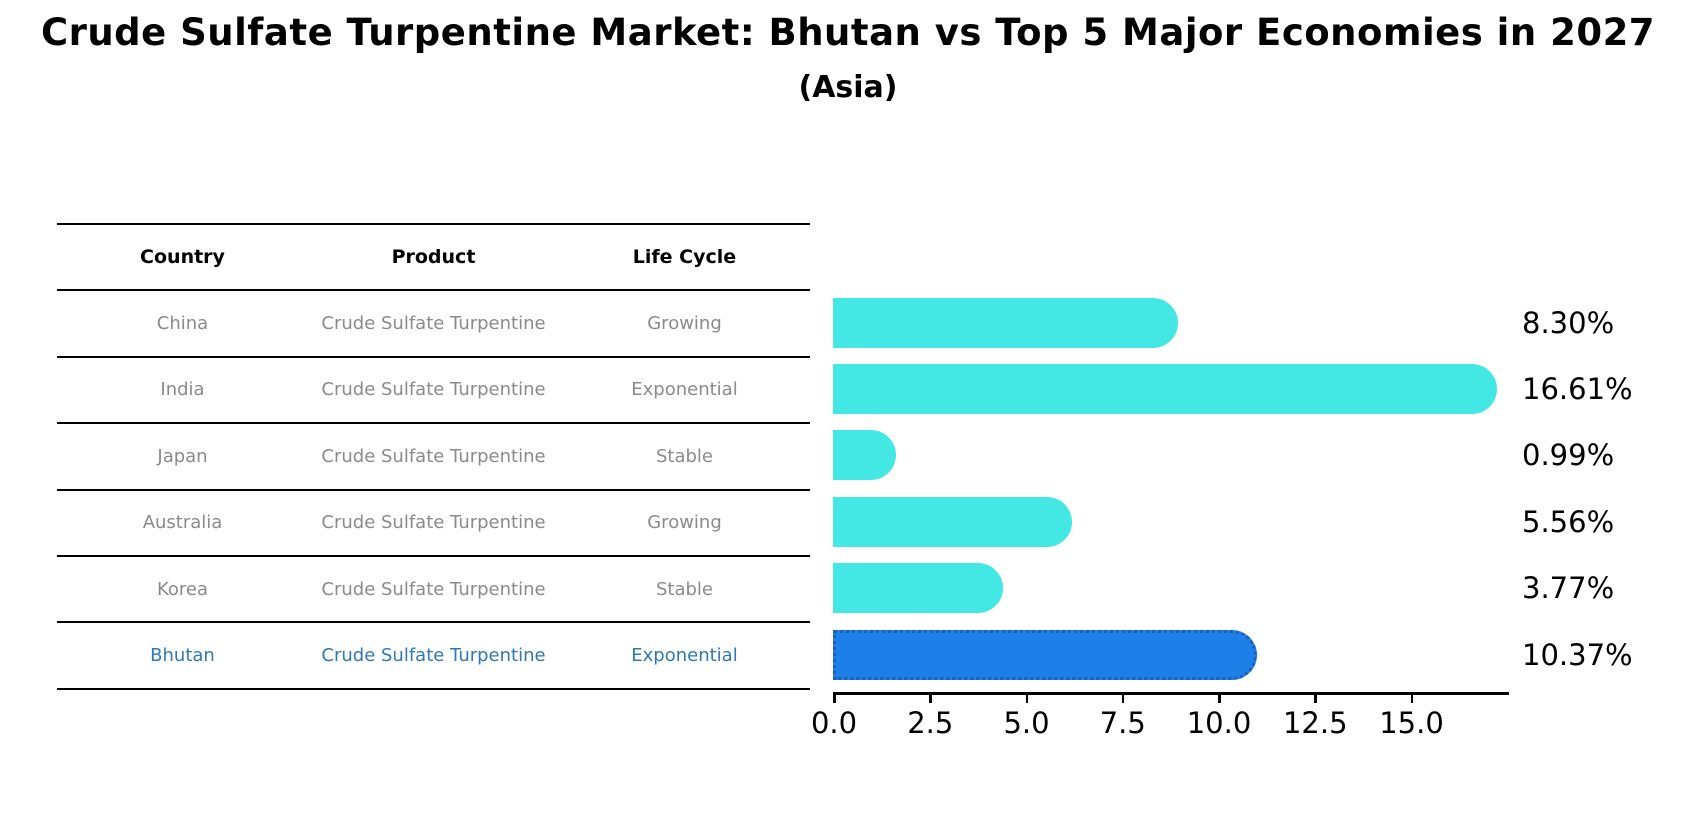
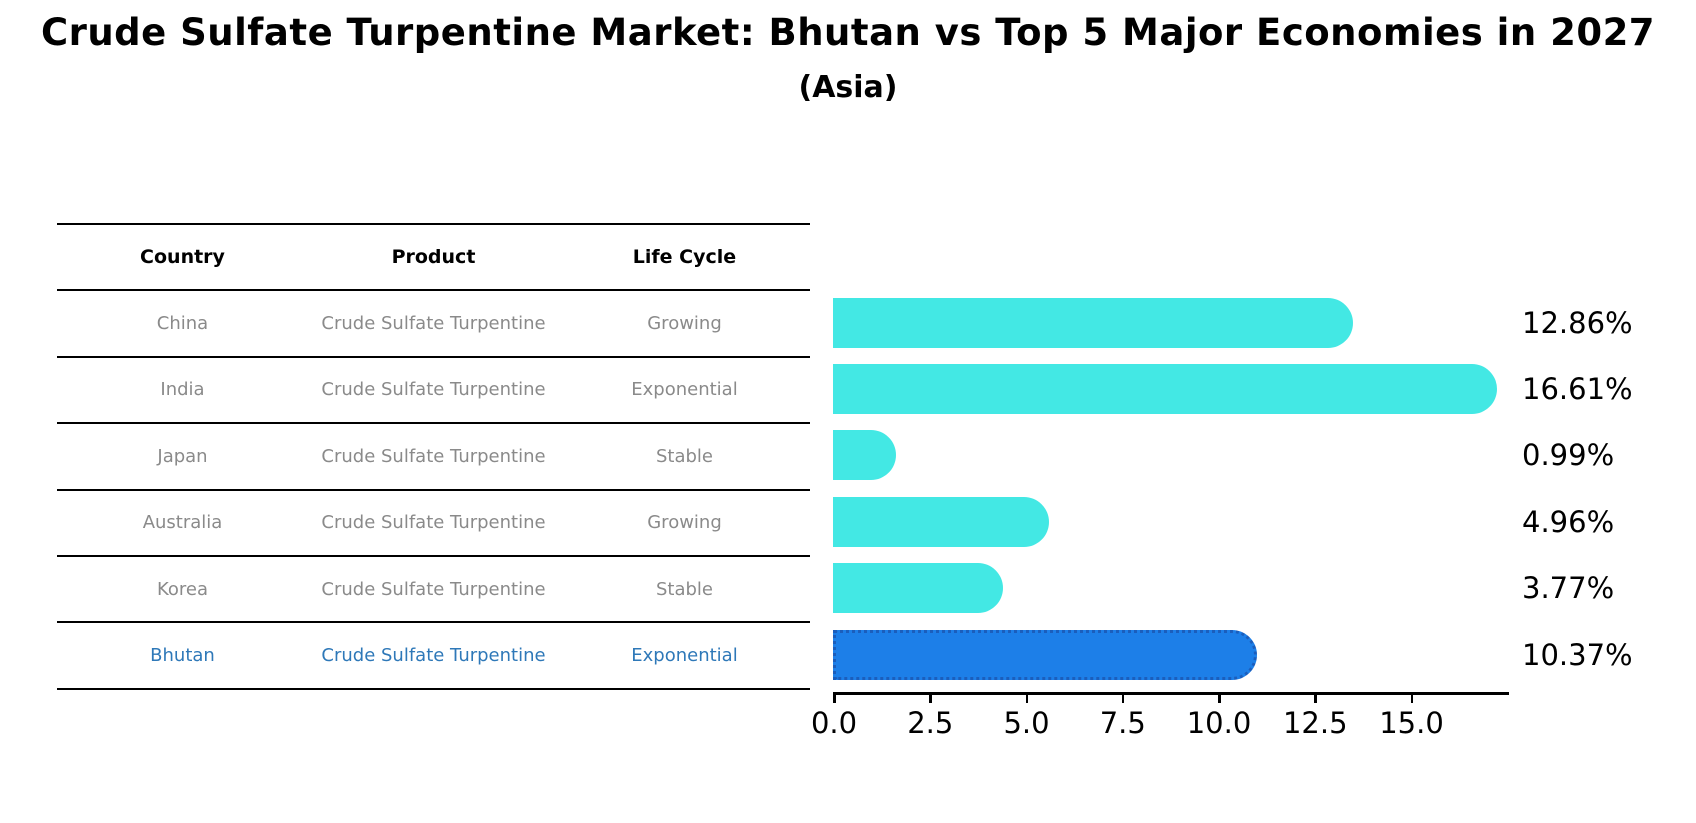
China: 8.30% -> 12.86%
Australia: 5.56% -> 4.96%
